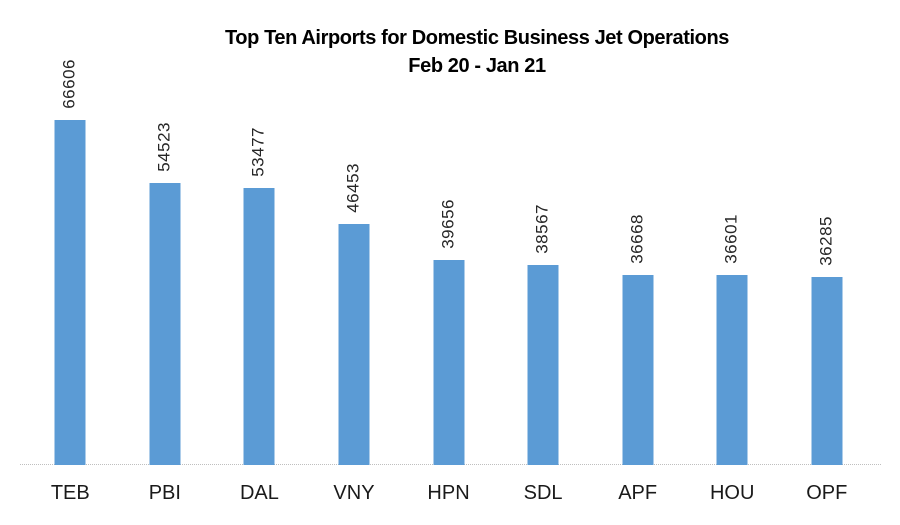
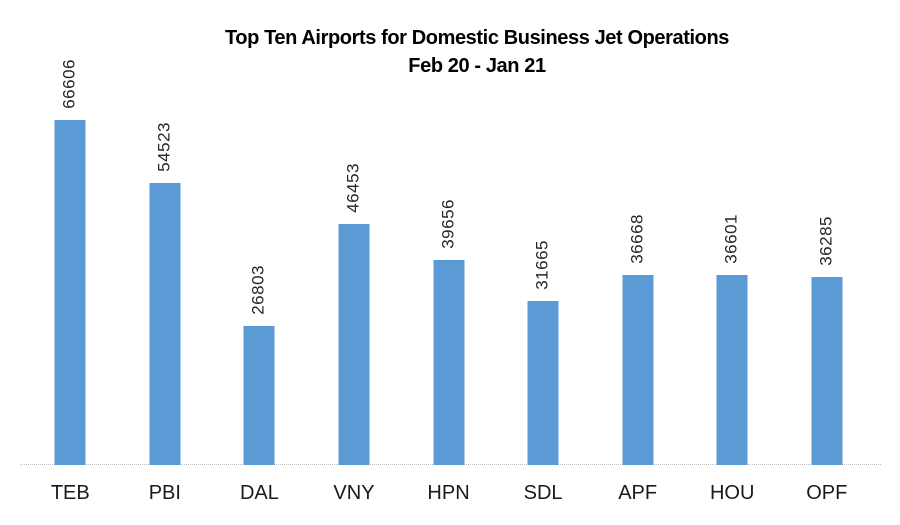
DAL: 53477 -> 26803
SDL: 38567 -> 31665
